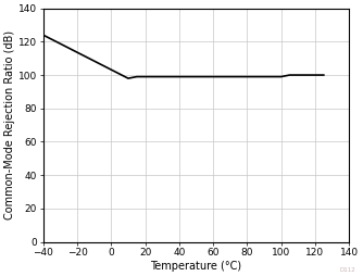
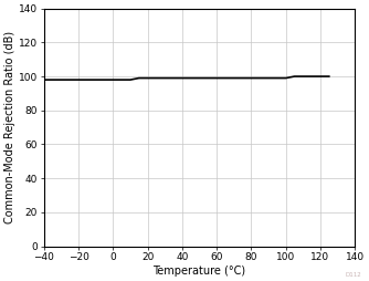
−40: 124 -> 98
